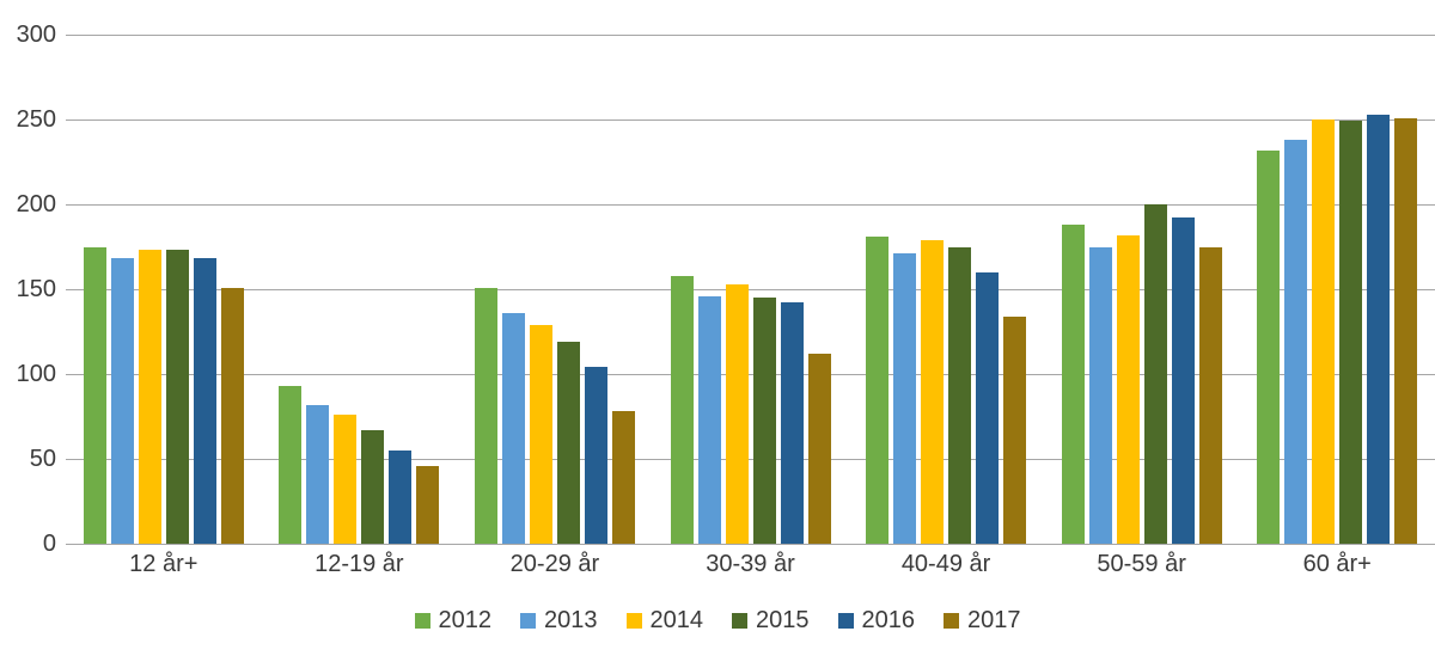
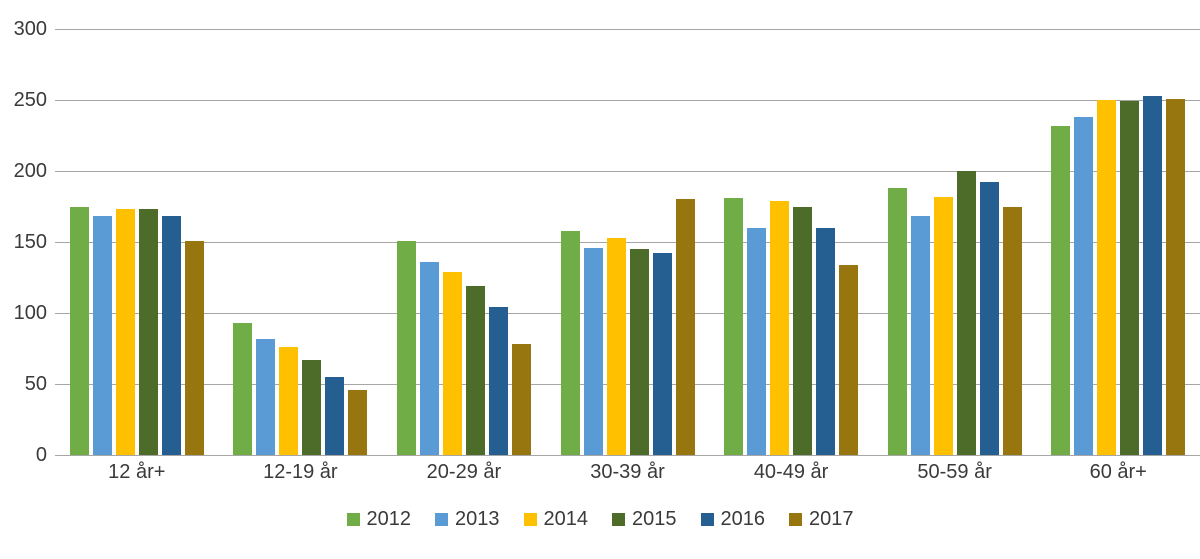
2017/30-39 år: 112 -> 180
2013/40-49 år: 171 -> 160
2013/50-59 år: 175 -> 168
